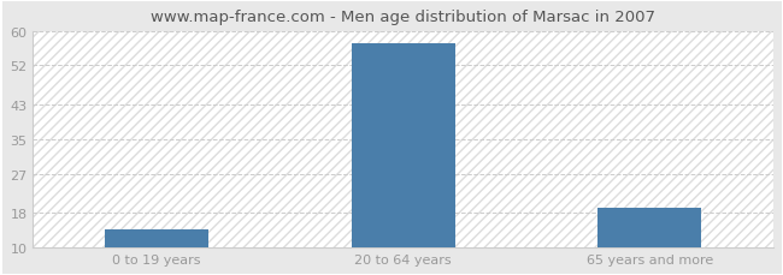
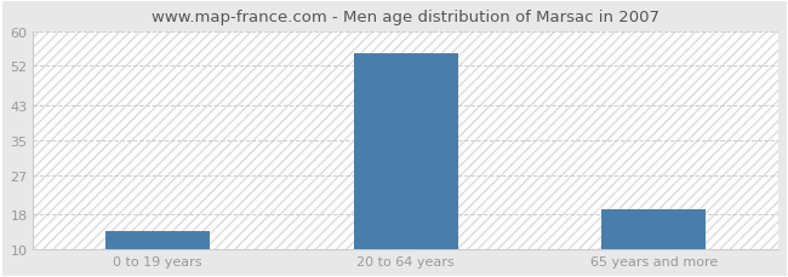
20 to 64 years: 57 -> 55
